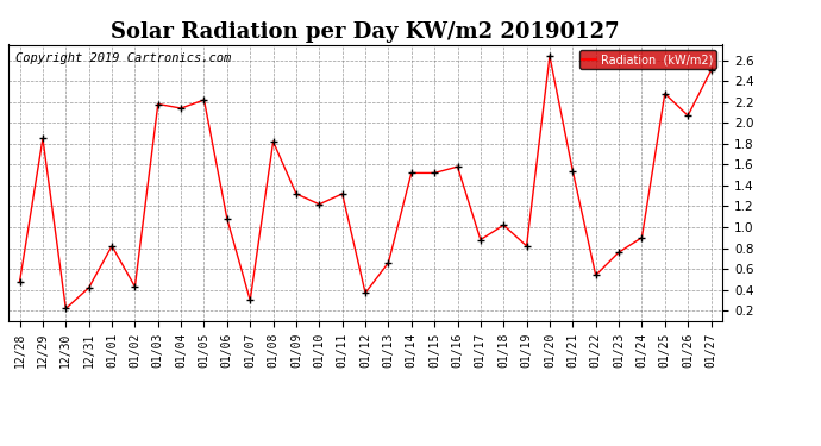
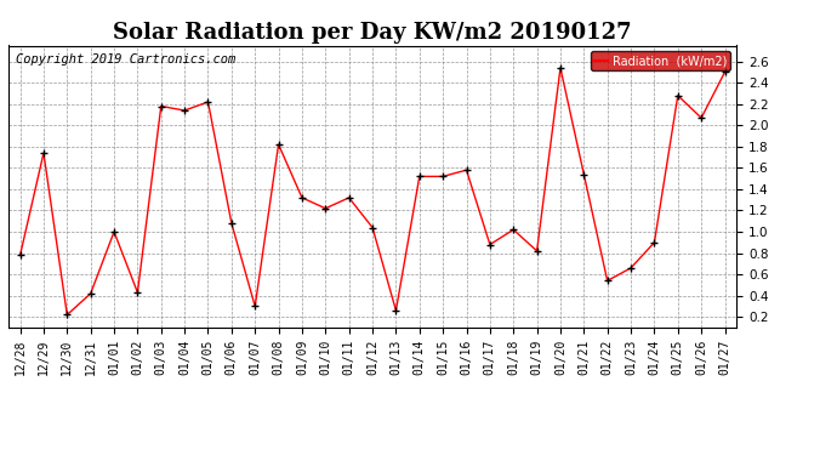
12/28: 0.48 -> 0.78
12/29: 1.85 -> 1.74
01/01: 0.82 -> 1.00
01/12: 0.37 -> 1.04
01/13: 0.66 -> 0.26
01/20: 2.64 -> 2.54
01/23: 0.76 -> 0.66
